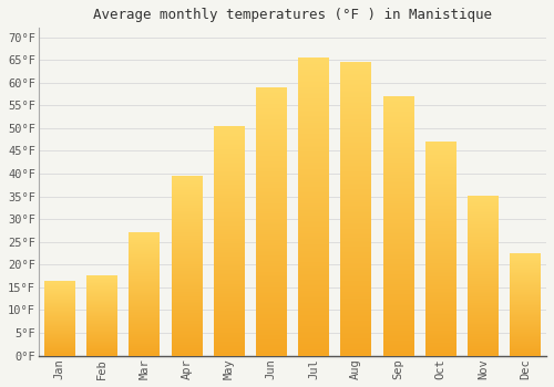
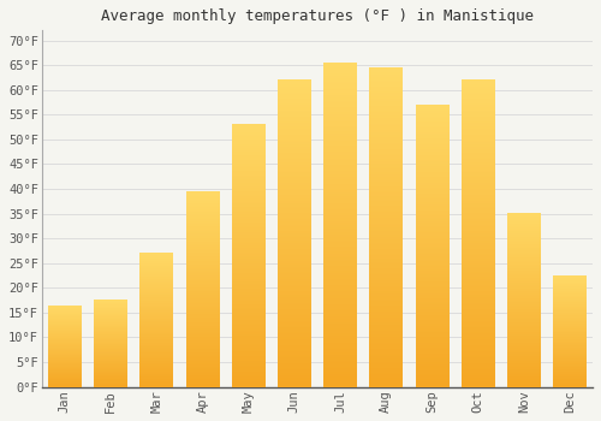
May: 50.5°F -> 53.0°F
Jun: 59.0°F -> 62.0°F
Oct: 47.0°F -> 62.0°F
